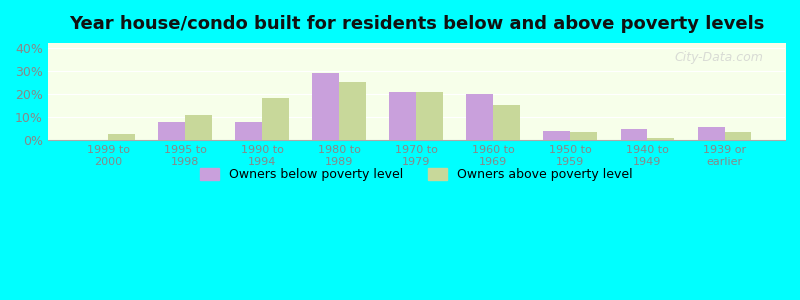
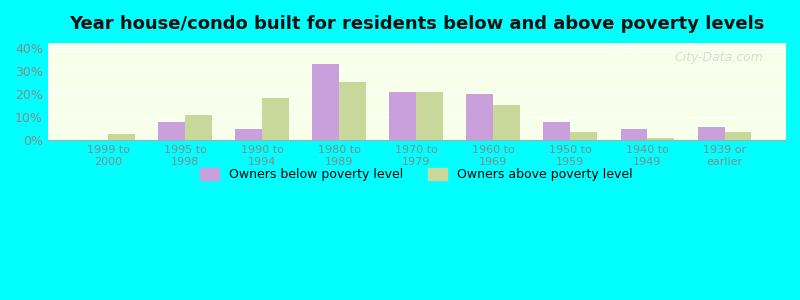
Owners below poverty level/1990 to 1994: 8.0% -> 5.0%
Owners below poverty level/1980 to 1989: 29.0% -> 33.0%
Owners below poverty level/1950 to 1959: 4.0% -> 8.0%
